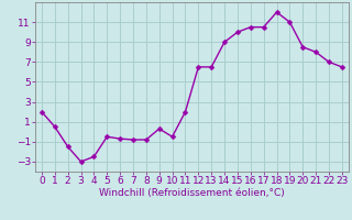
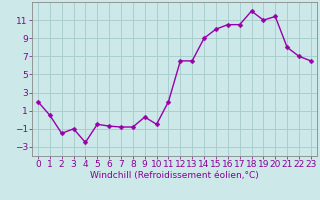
3: -3.0 -> -1.0
20: 8.5 -> 11.4
